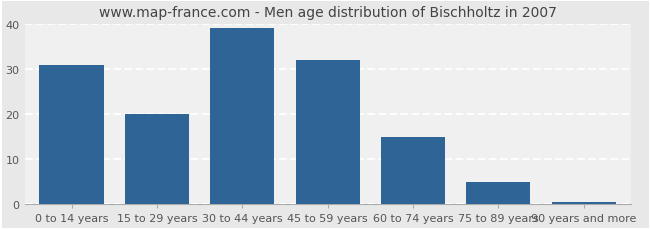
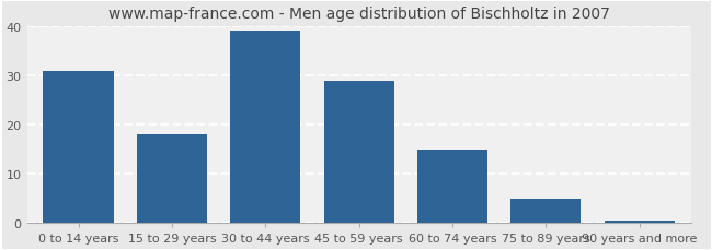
15 to 29 years: 20.0 -> 18.0
45 to 59 years: 32.0 -> 29.0
